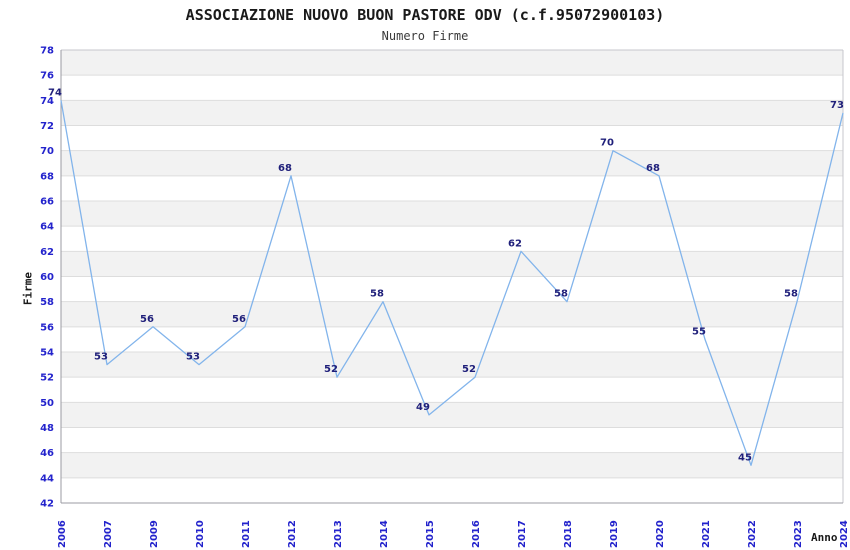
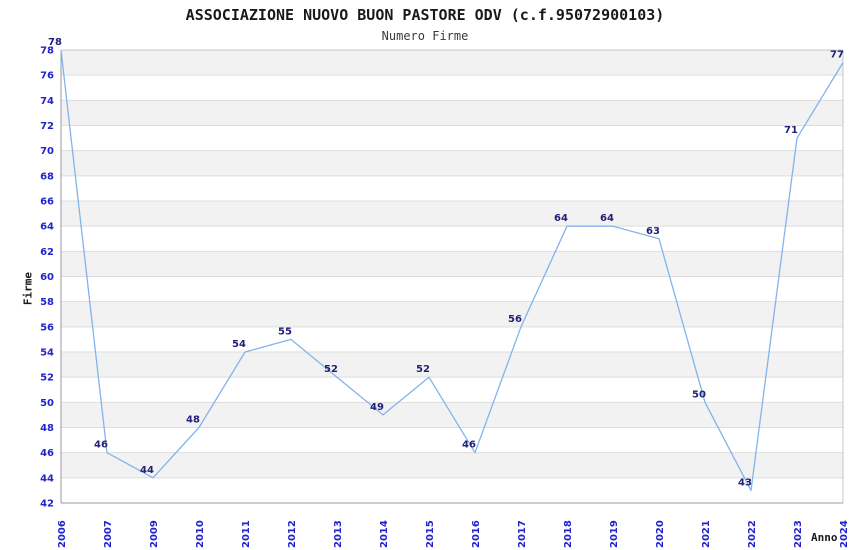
2006: 74 -> 78
2007: 53 -> 46
2009: 56 -> 44
2010: 53 -> 48
2011: 56 -> 54
2012: 68 -> 55
2014: 58 -> 49
2015: 49 -> 52
2016: 52 -> 46
2017: 62 -> 56
2018: 58 -> 64
2019: 70 -> 64
2020: 68 -> 63
2021: 55 -> 50
2022: 45 -> 43
2023: 58 -> 71
2024: 73 -> 77
